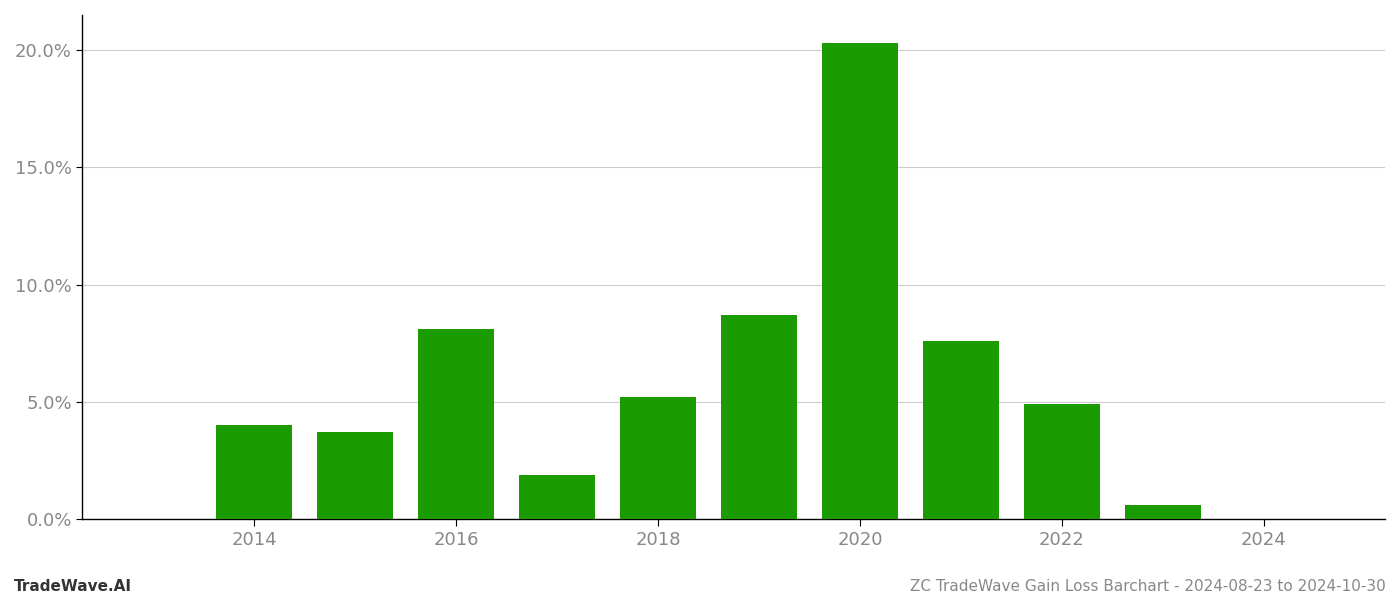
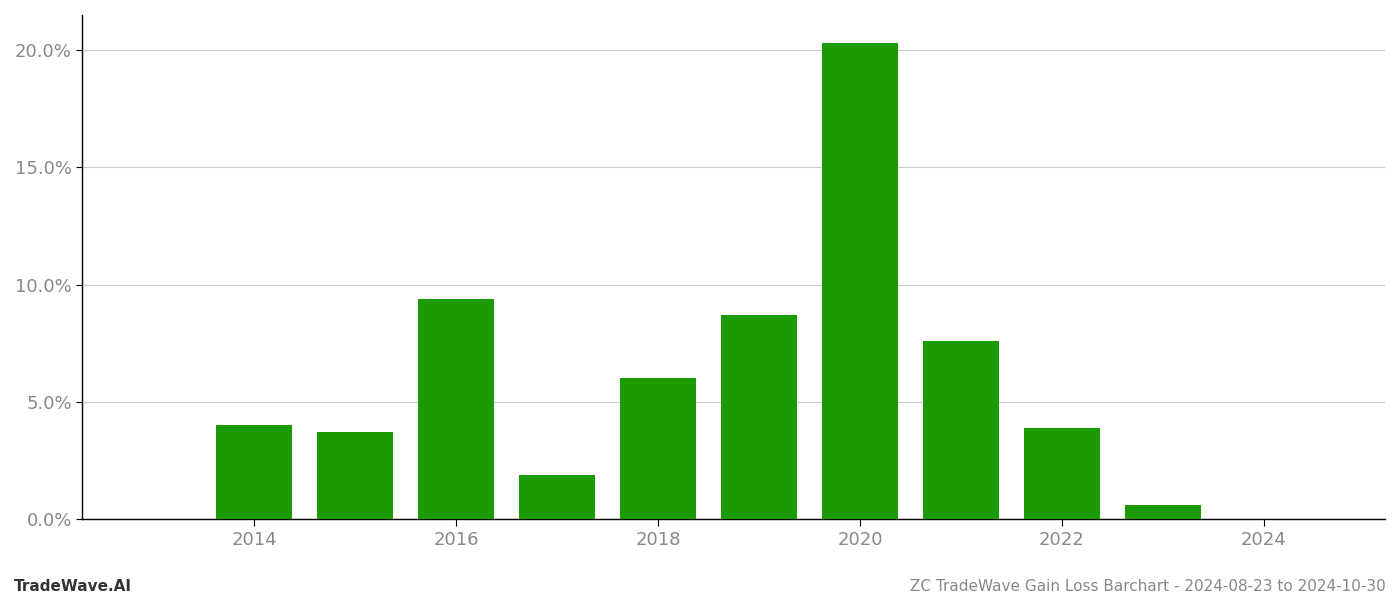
2016: 8.1% -> 9.4%
2018: 5.2% -> 6.0%
2022: 4.9% -> 3.9%
